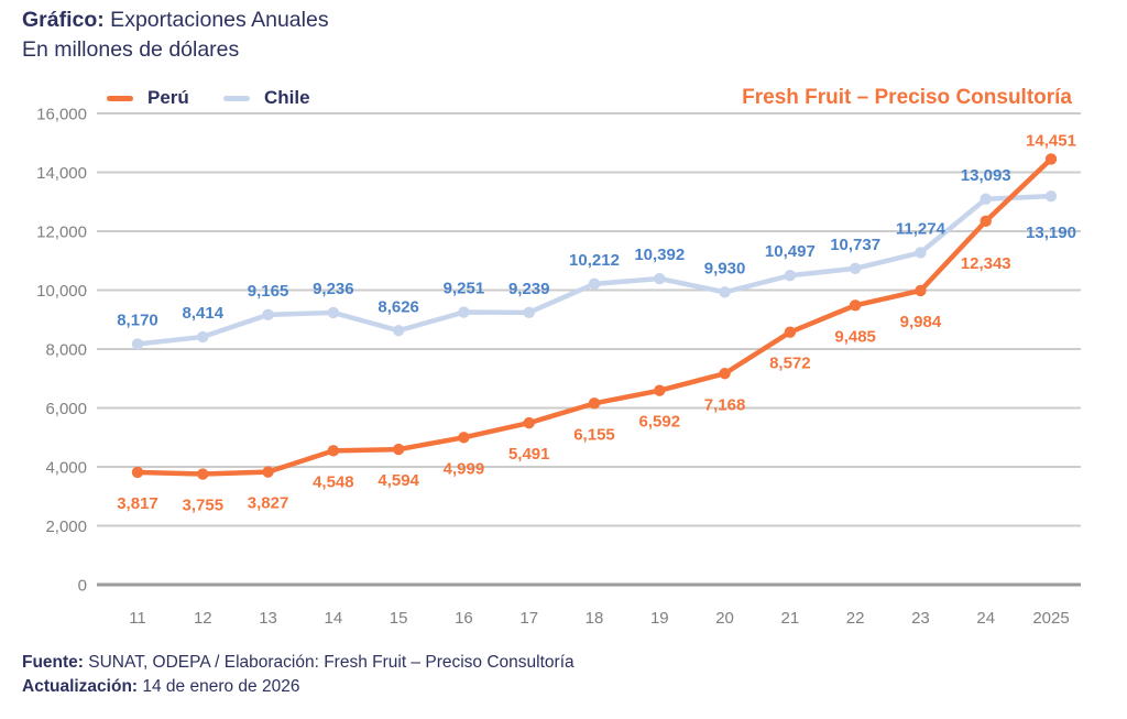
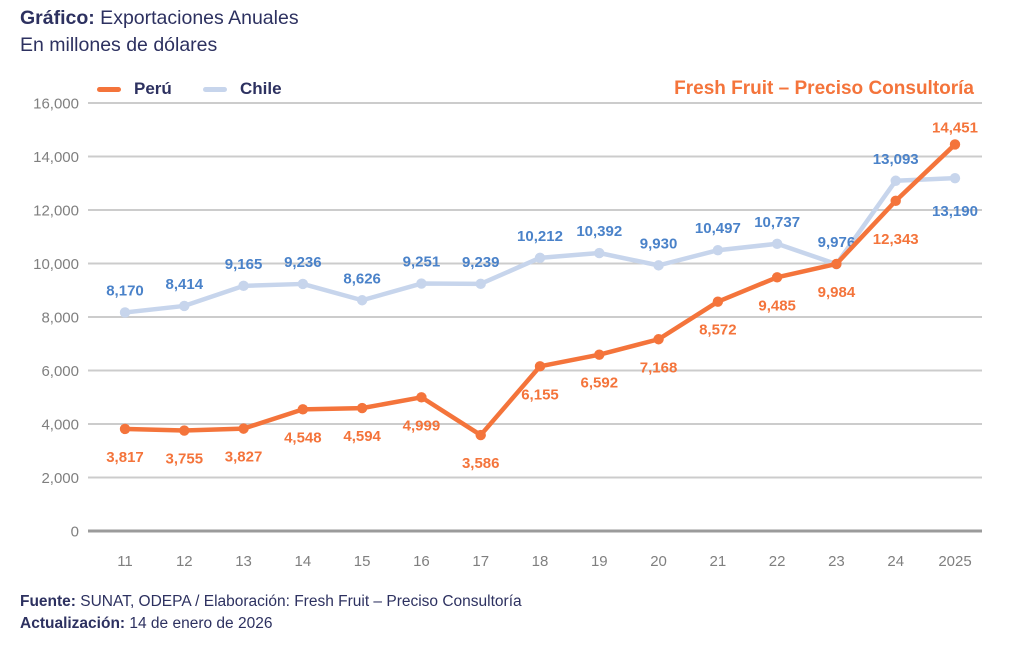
Perú/17: 5,491 -> 3,586
Chile/23: 11,274 -> 9,976
